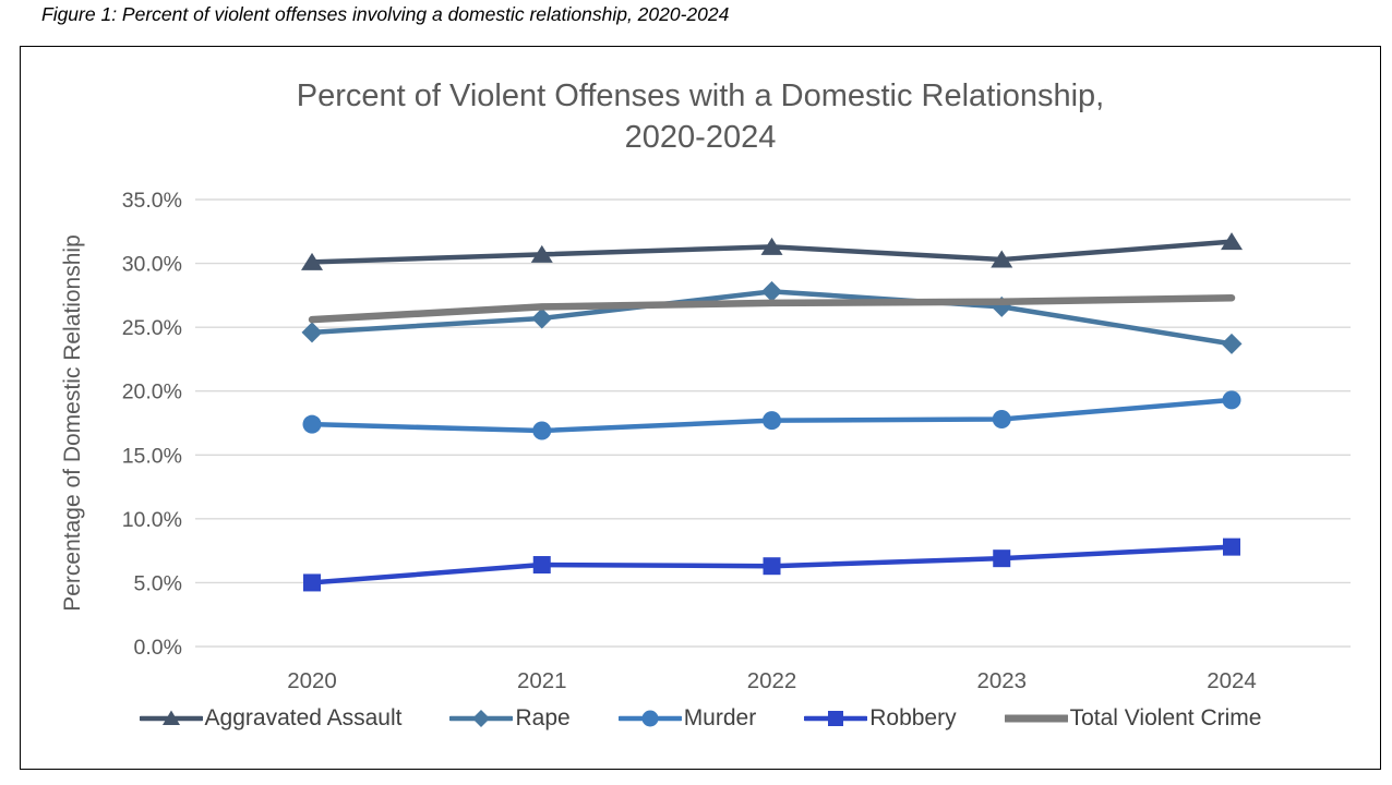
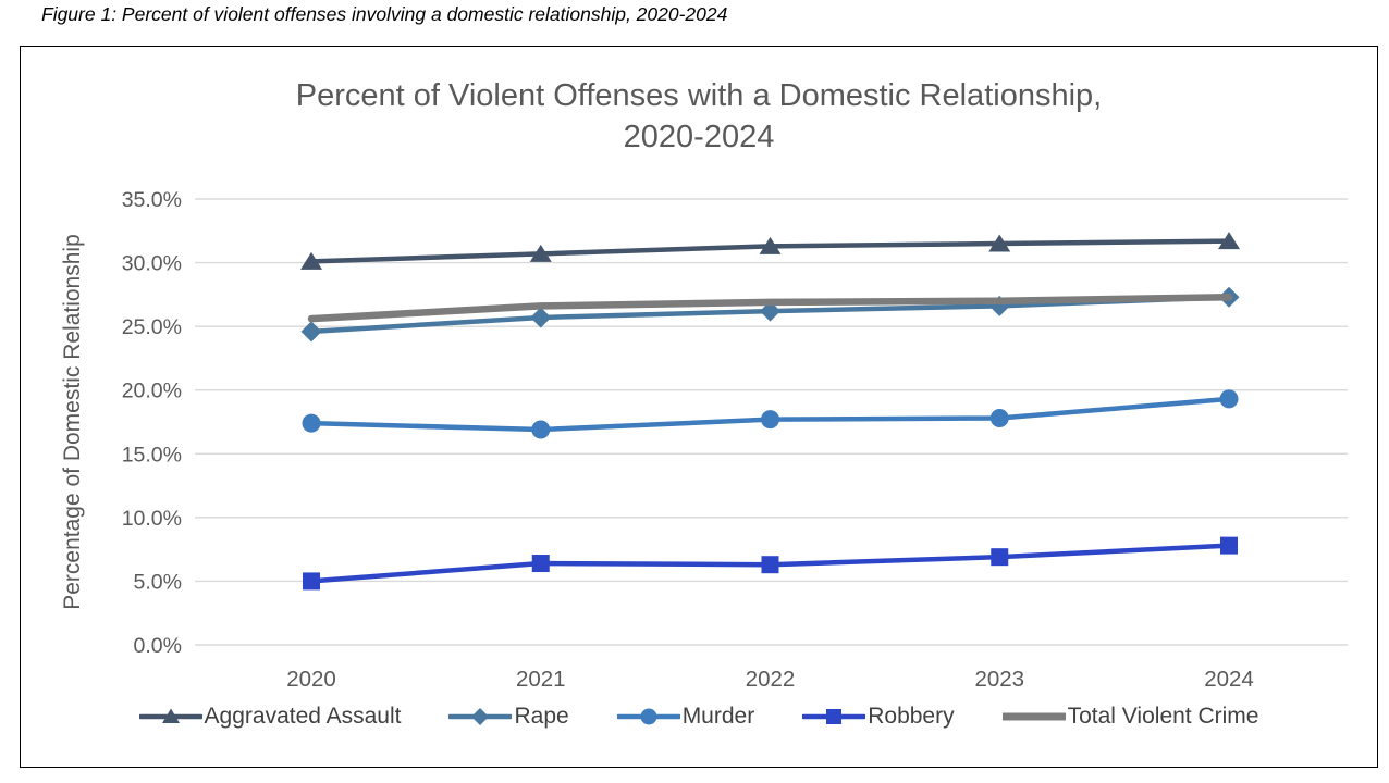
Rape/2022: 27.8% -> 26.2%
Aggravated Assault/2023: 30.3% -> 31.5%
Rape/2024: 23.7% -> 27.3%
